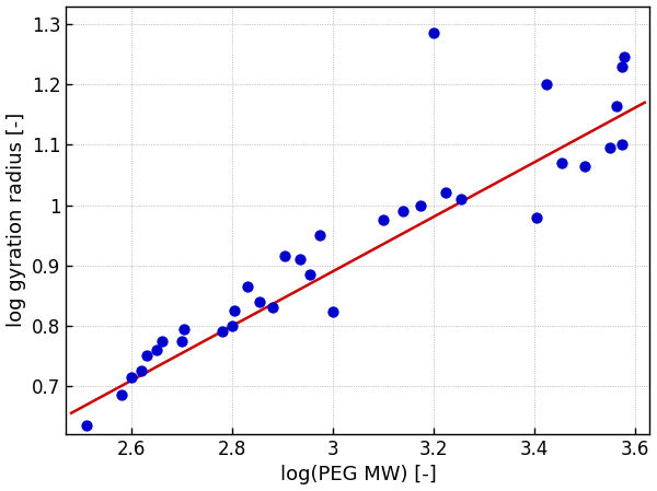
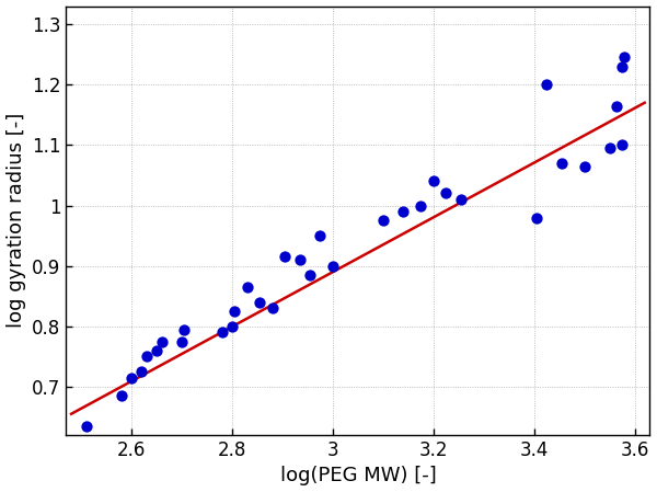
3: 0.824 -> 0.900
3.2: 1.286 -> 1.040
